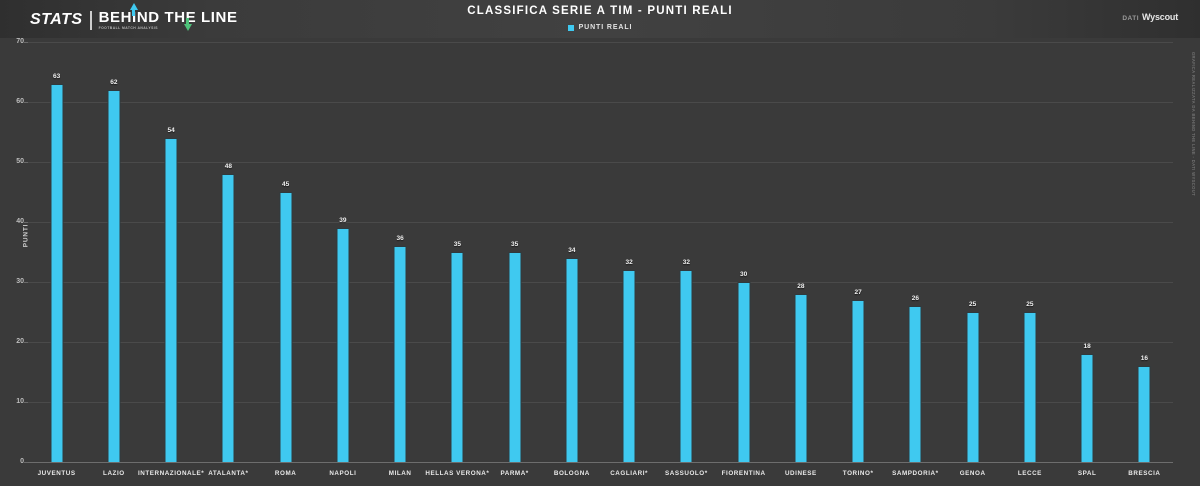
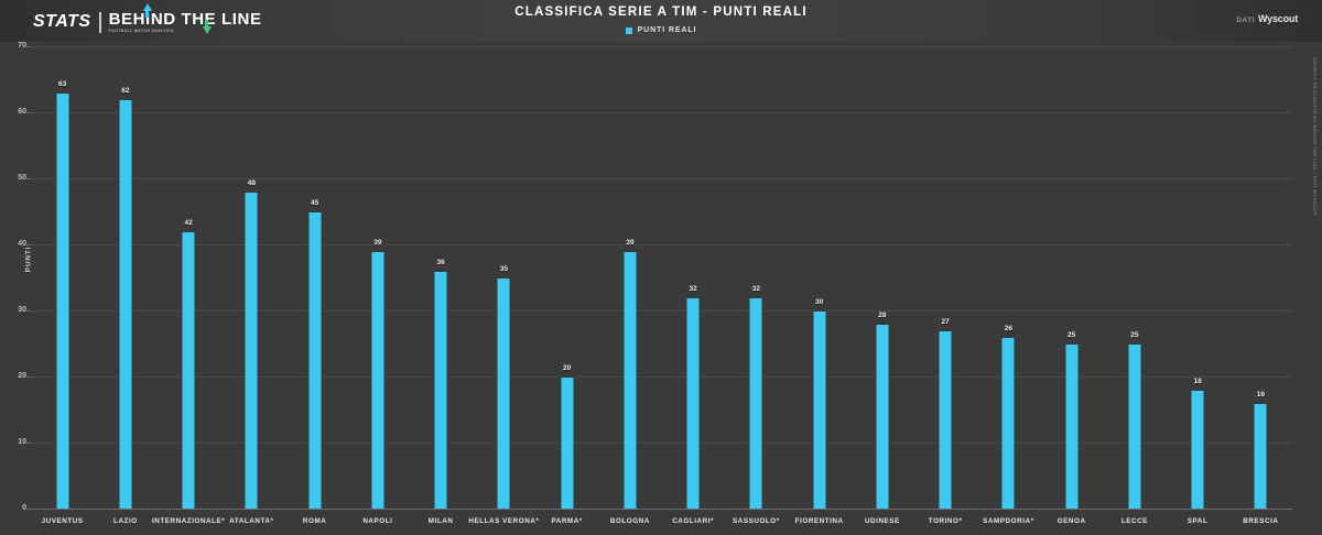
INTERNAZIONALE*: 54 -> 42
PARMA*: 35 -> 20
BOLOGNA: 34 -> 39
